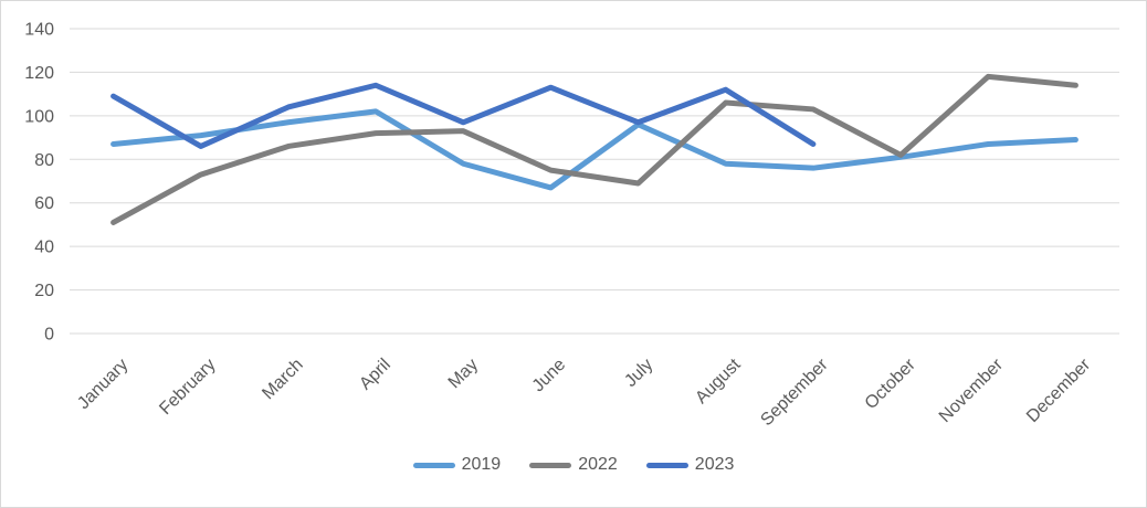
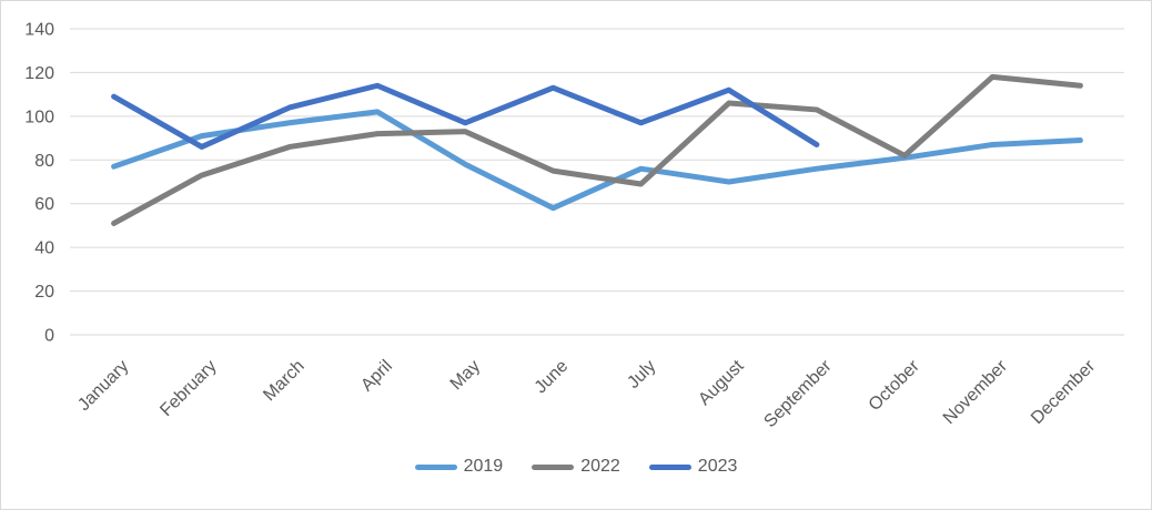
2019/January: 87 -> 77
2019/June: 67 -> 58
2019/July: 96 -> 76
2019/August: 78 -> 70
